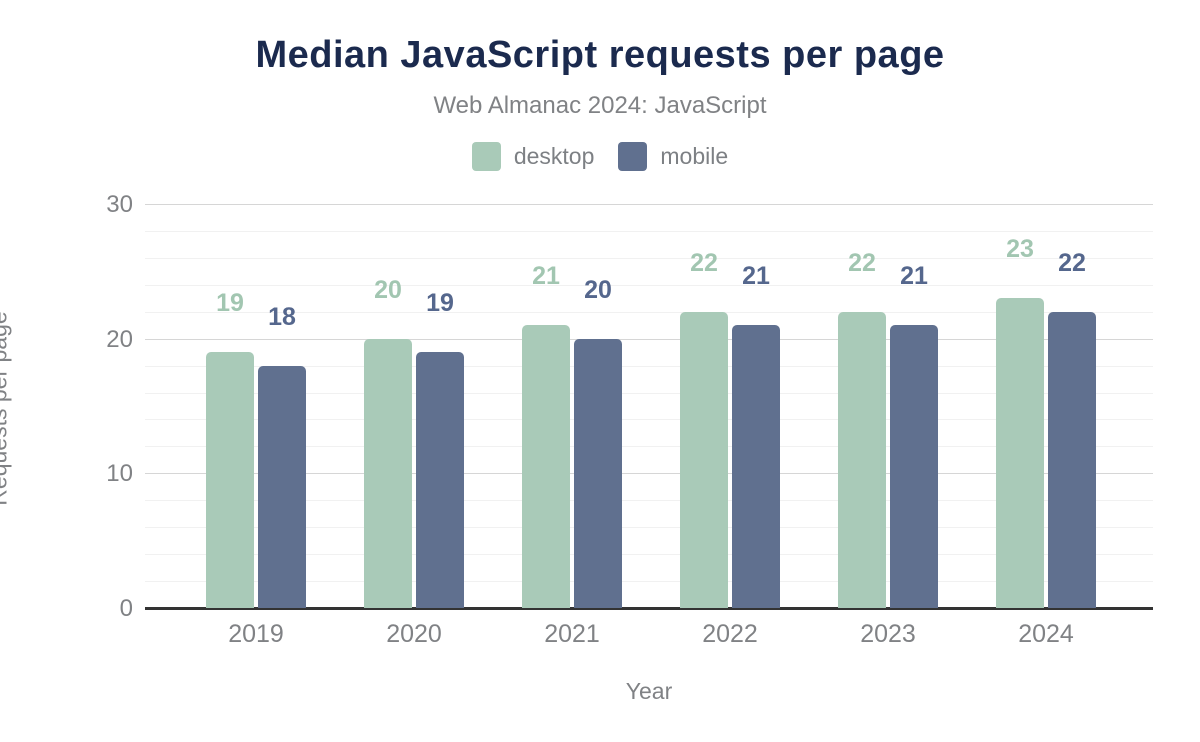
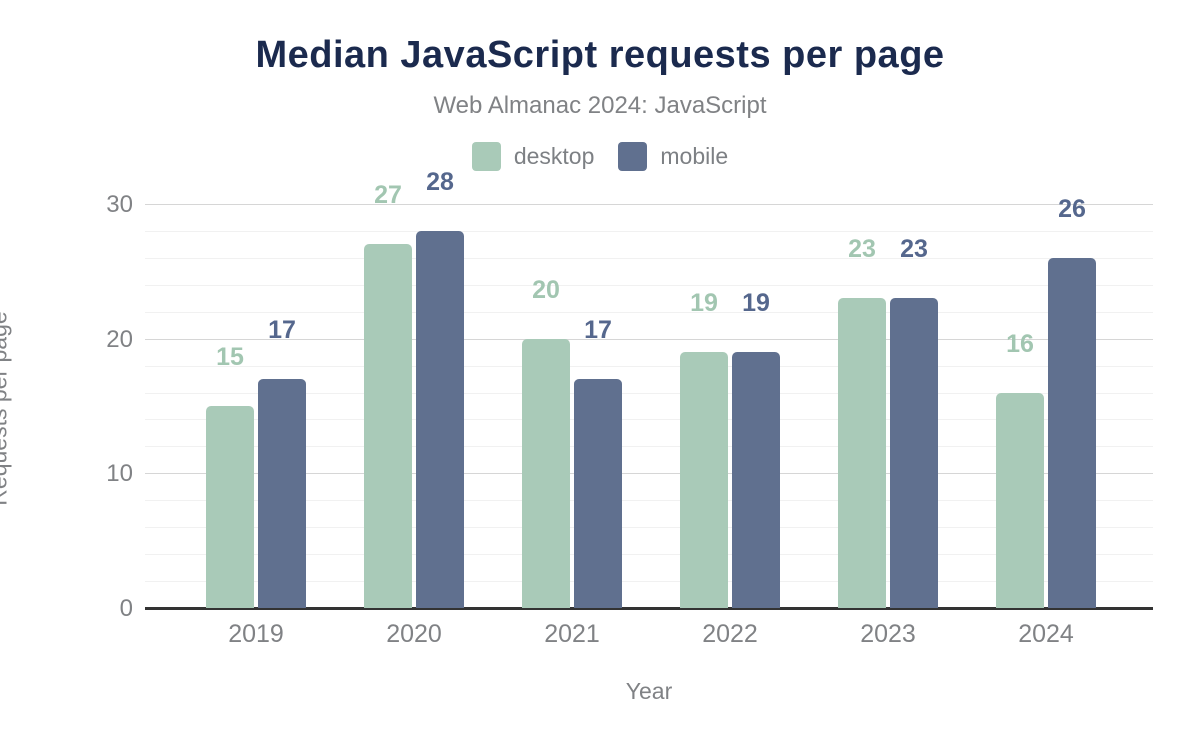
desktop/2019: 19 -> 15
mobile/2019: 18 -> 17
desktop/2020: 20 -> 27
mobile/2020: 19 -> 28
desktop/2021: 21 -> 20
mobile/2021: 20 -> 17
desktop/2022: 22 -> 19
mobile/2022: 21 -> 19
desktop/2023: 22 -> 23
mobile/2023: 21 -> 23
desktop/2024: 23 -> 16
mobile/2024: 22 -> 26
